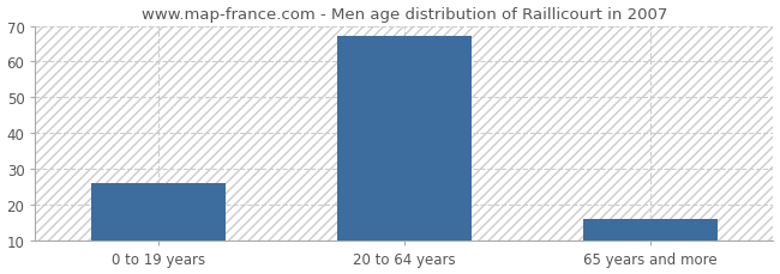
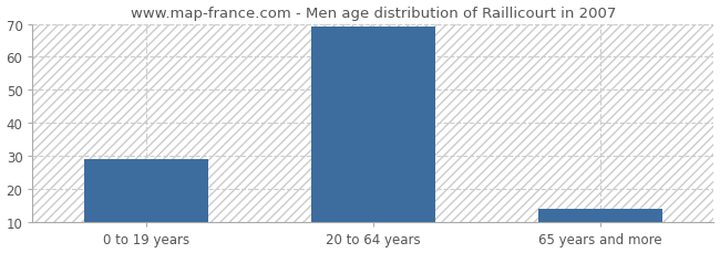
0 to 19 years: 26 -> 29
20 to 64 years: 67 -> 69
65 years and more: 16 -> 14
